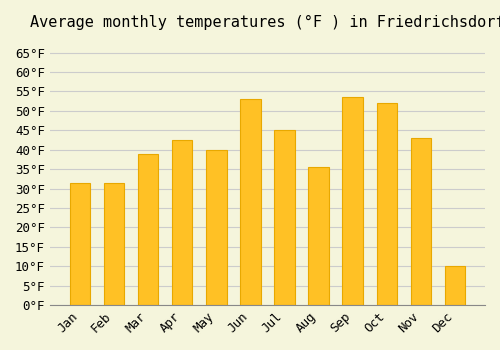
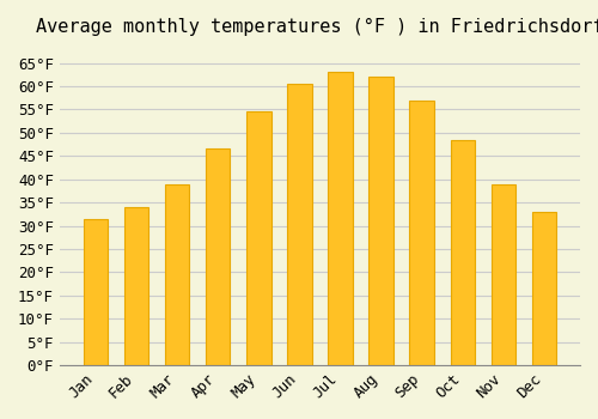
Feb: 31.5°F -> 34.0°F
Apr: 42.5°F -> 46.5°F
May: 40.0°F -> 54.5°F
Jun: 53.0°F -> 60.5°F
Jul: 45.0°F -> 63.0°F
Aug: 35.5°F -> 62.0°F
Sep: 53.5°F -> 57.0°F
Oct: 52.0°F -> 48.5°F
Nov: 43.0°F -> 39.0°F
Dec: 10.0°F -> 33.0°F
